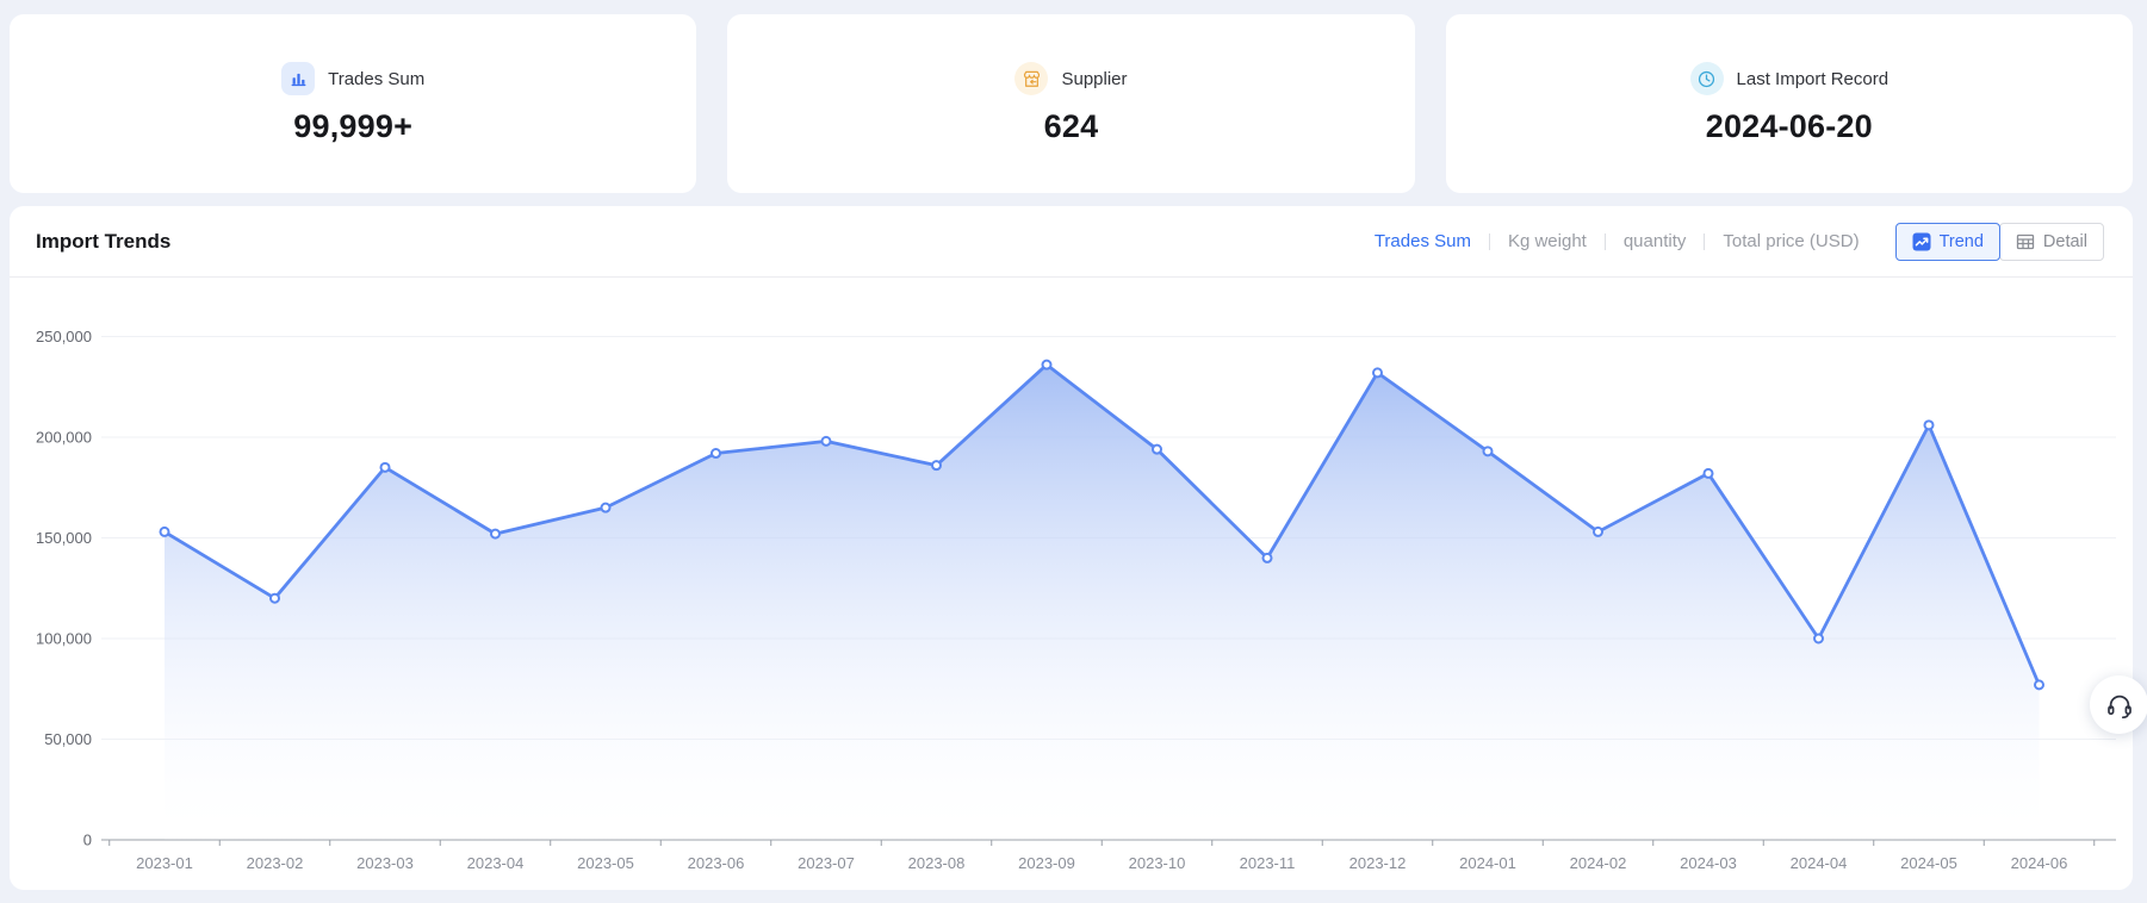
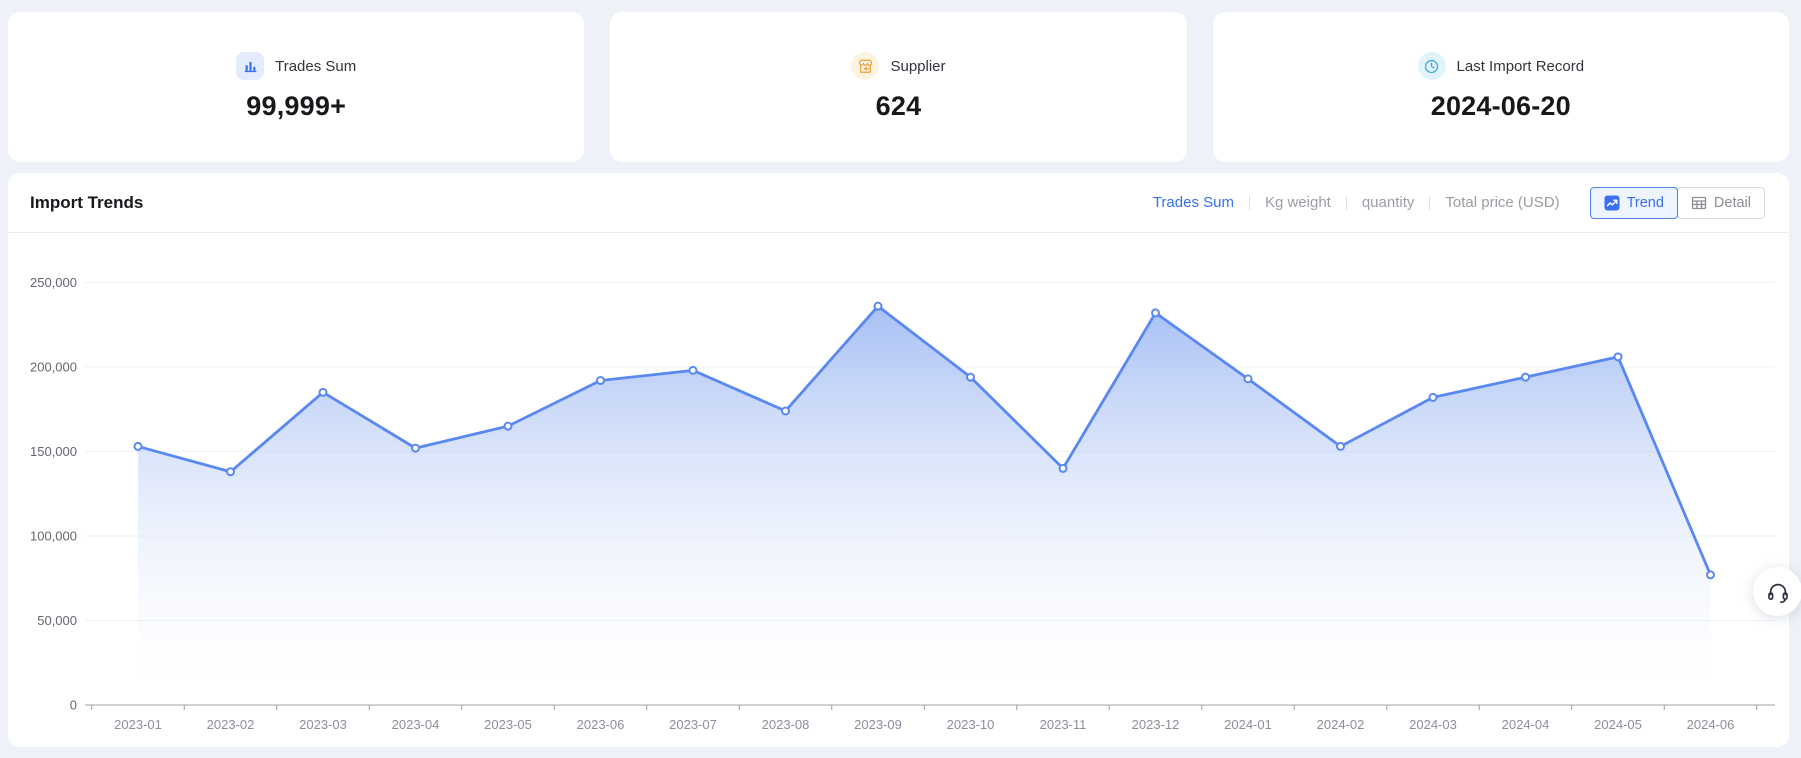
2023-02: 120000 -> 138000
2023-08: 186000 -> 174000
2024-04: 100000 -> 194000
